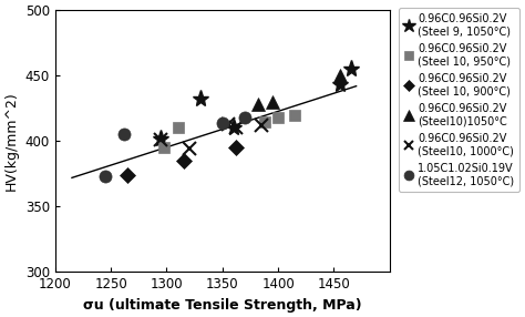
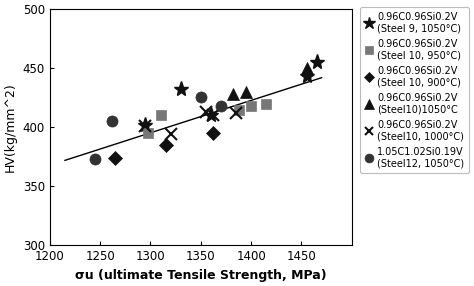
1.05C1.02Si0.19V (Steel12, 1050°C)/1350: 414 -> 426
